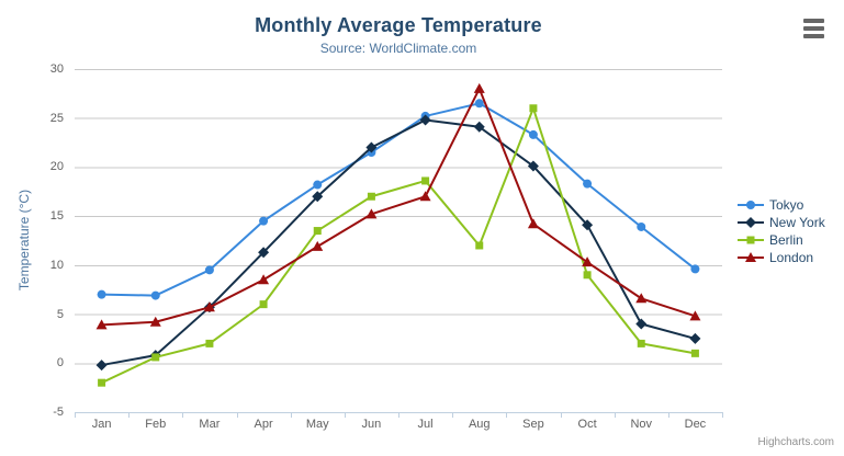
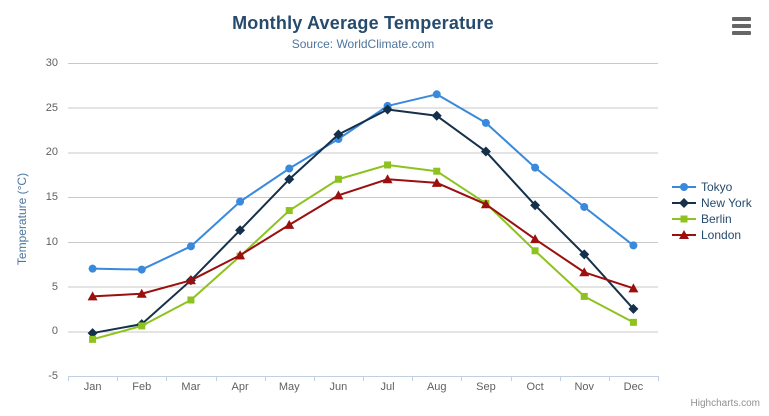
Berlin/Jan: -2 -> -1
Berlin/Mar: 2 -> 4
Berlin/Apr: 6 -> 8
Berlin/Aug: 12 -> 18
London/Aug: 28 -> 17
Berlin/Sep: 26 -> 14
New York/Nov: 4 -> 9
Berlin/Nov: 2 -> 4
